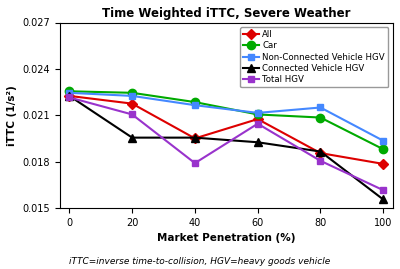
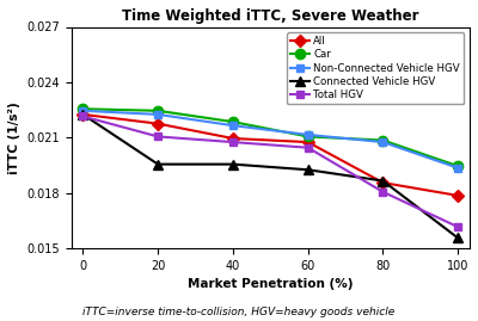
All/40: 0.0195 -> 0.0209
Total HGV/40: 0.0179 -> 0.0208
Non-Connected Vehicle HGV/80: 0.0215 -> 0.0208
Car/100: 0.0188 -> 0.0194
